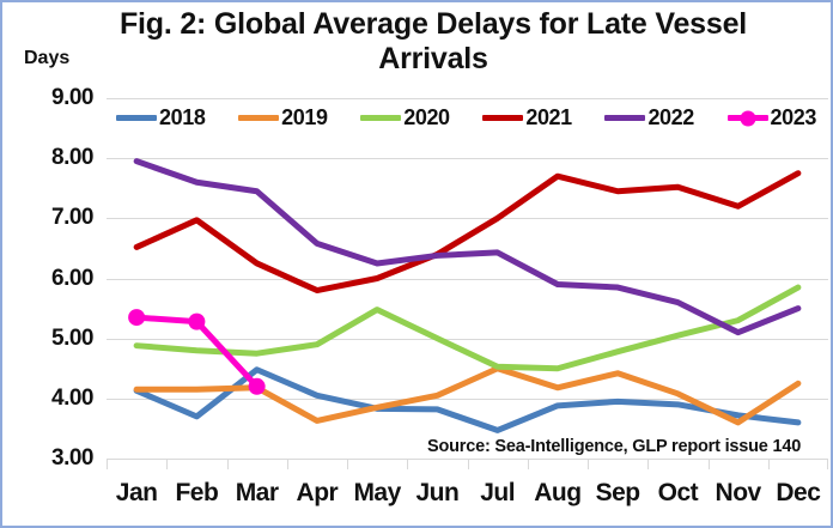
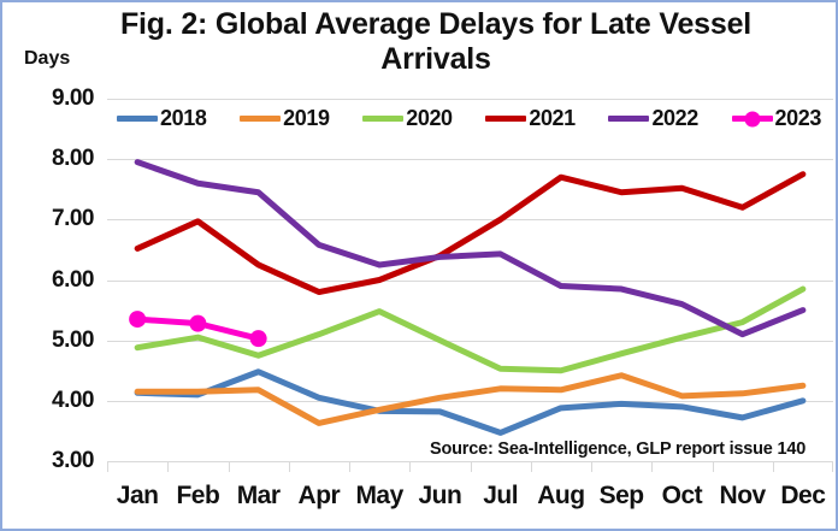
2018/Feb: 3.7 -> 4.1
2020/Feb: 4.8 -> 5.0
2023/Mar: 4.2 -> 5.0
2020/Apr: 4.9 -> 5.1
2019/Jul: 4.5 -> 4.2
2019/Nov: 3.6 -> 4.1
2018/Dec: 3.6 -> 4.0
